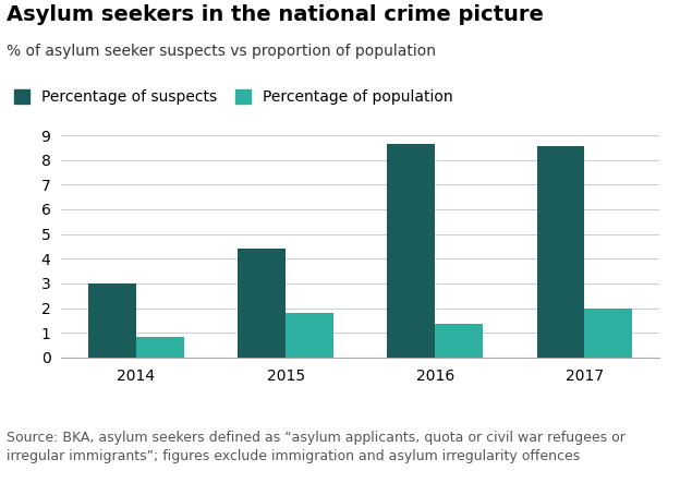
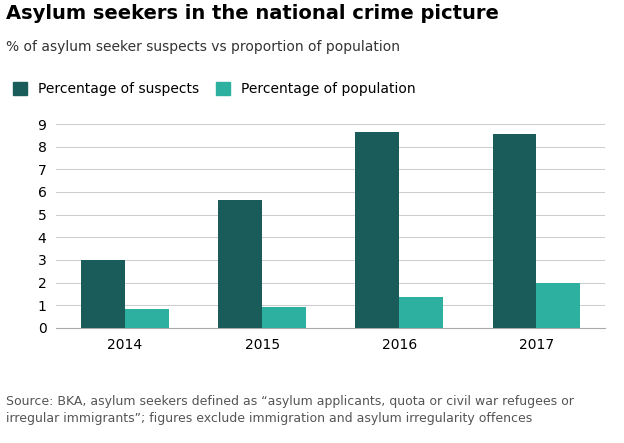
Percentage of suspects/2015: 4.40 -> 5.65
Percentage of population/2015: 1.80 -> 0.90
